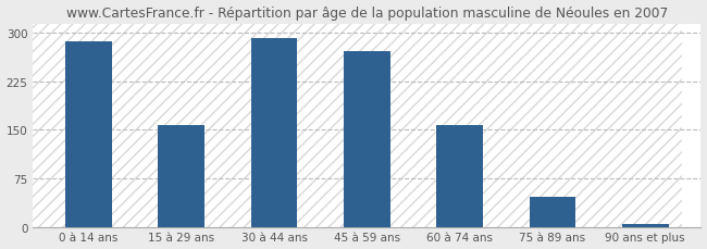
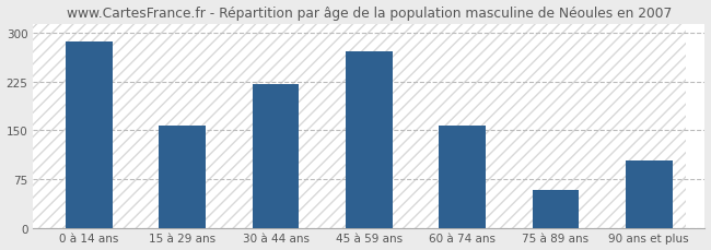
30 à 44 ans: 293 -> 222
75 à 89 ans: 47 -> 58
90 ans et plus: 5 -> 104
